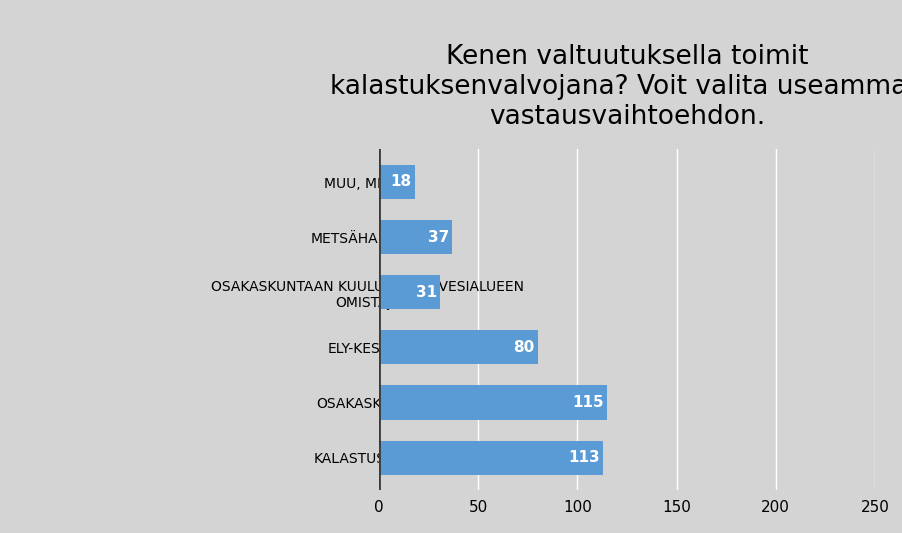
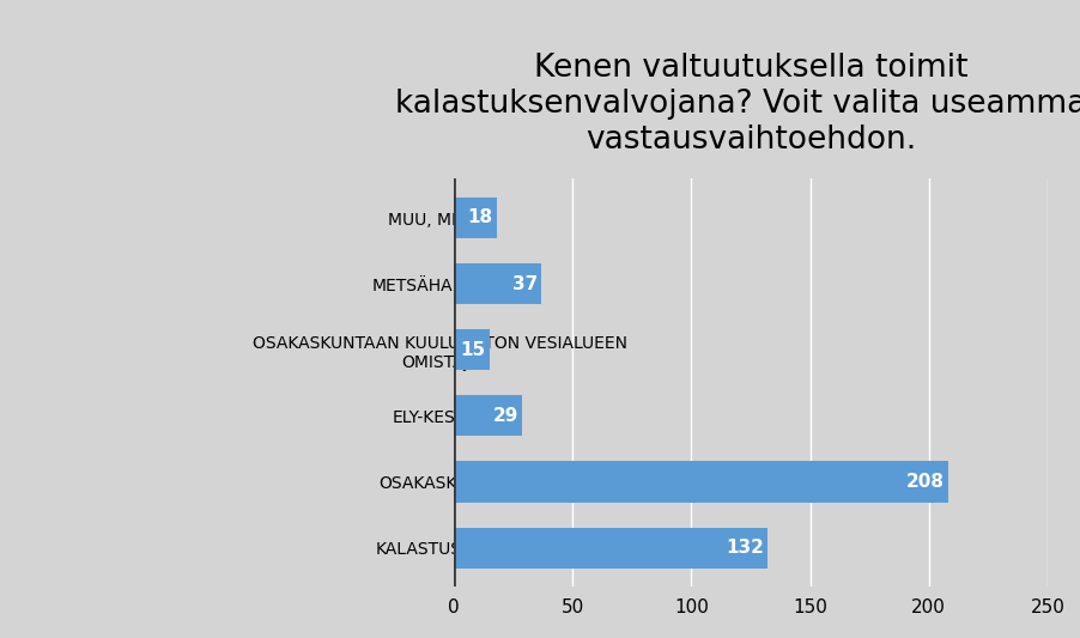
OSAKASKUNTAAN KUULUMATON VESIALUEEN OMISTAJA: 31 -> 15
ELY-KESKUS: 80 -> 29
OSAKASKUNTA: 115 -> 208
KALASTUSALUE: 113 -> 132
